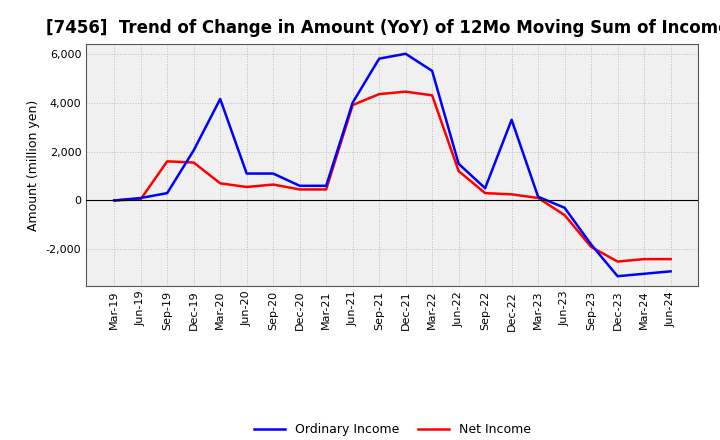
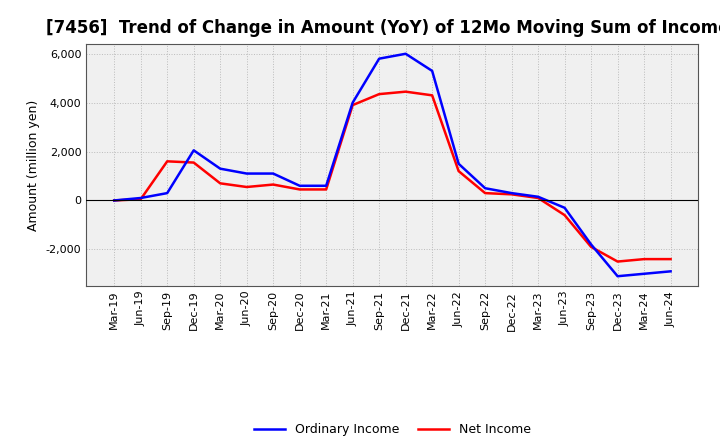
Ordinary Income/Mar-20: 4,150 -> 1,300
Ordinary Income/Dec-22: 3,300 -> 300
